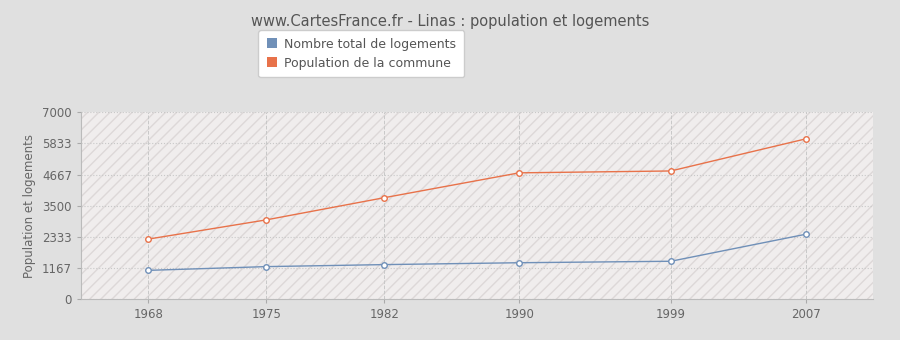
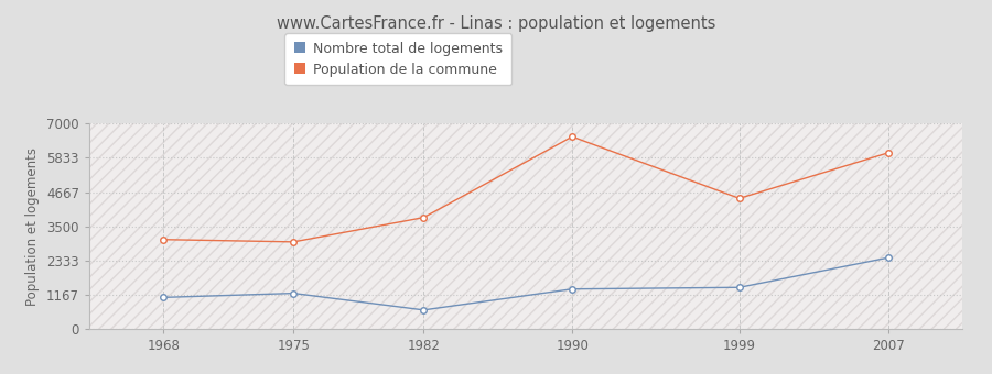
Population de la commune/1968: 2250 -> 3050
Nombre total de logements/1982: 1300 -> 650
Population de la commune/1990: 4730 -> 6550
Population de la commune/1999: 4800 -> 4450
